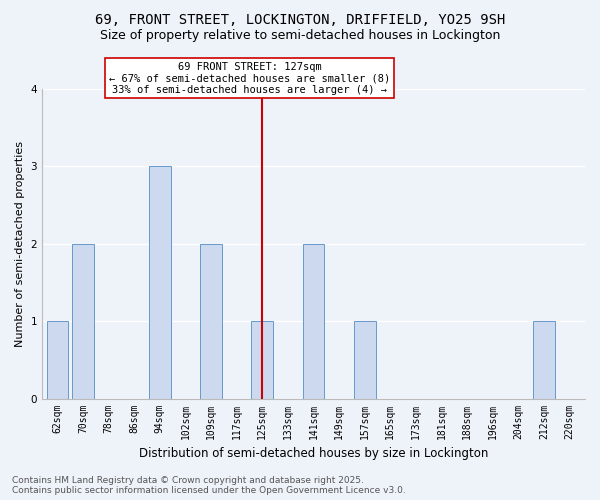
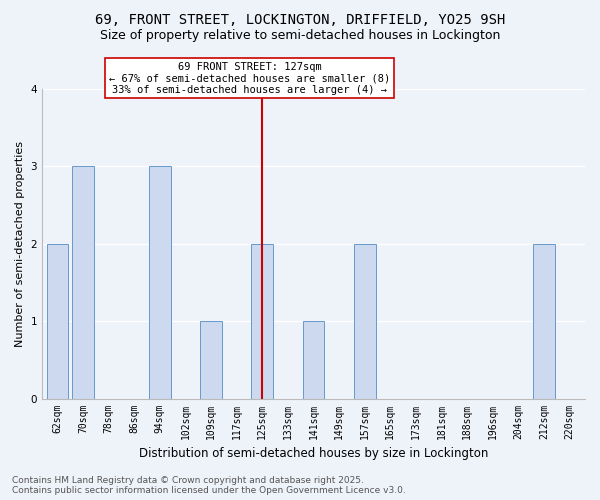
62sqm: 1 -> 2
70sqm: 2 -> 3
109sqm: 2 -> 1
125sqm: 1 -> 2
141sqm: 2 -> 1
157sqm: 1 -> 2
212sqm: 1 -> 2
